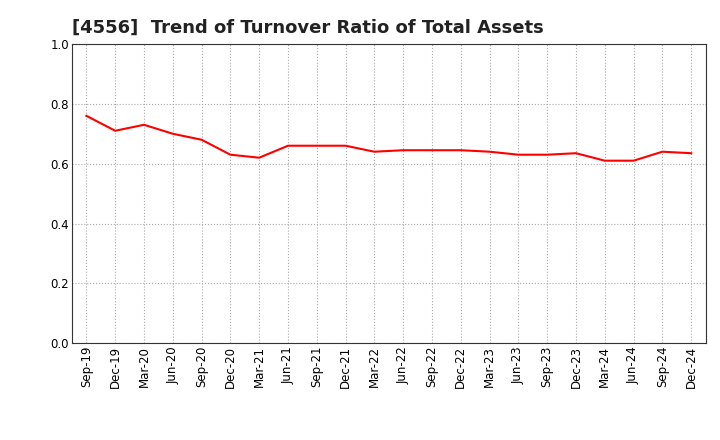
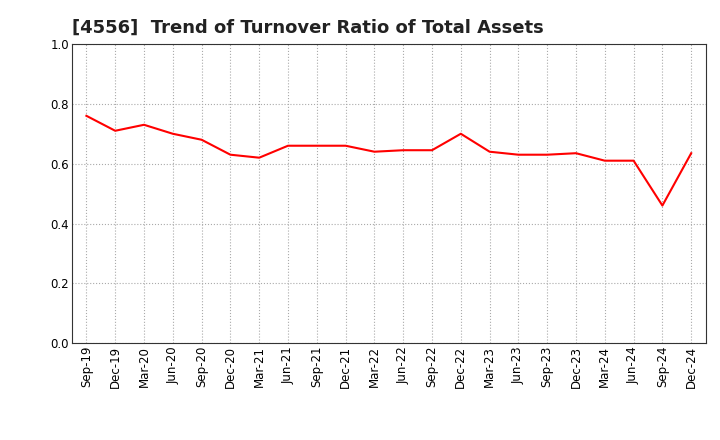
Dec-22: 0.645 -> 0.700
Sep-24: 0.640 -> 0.460
